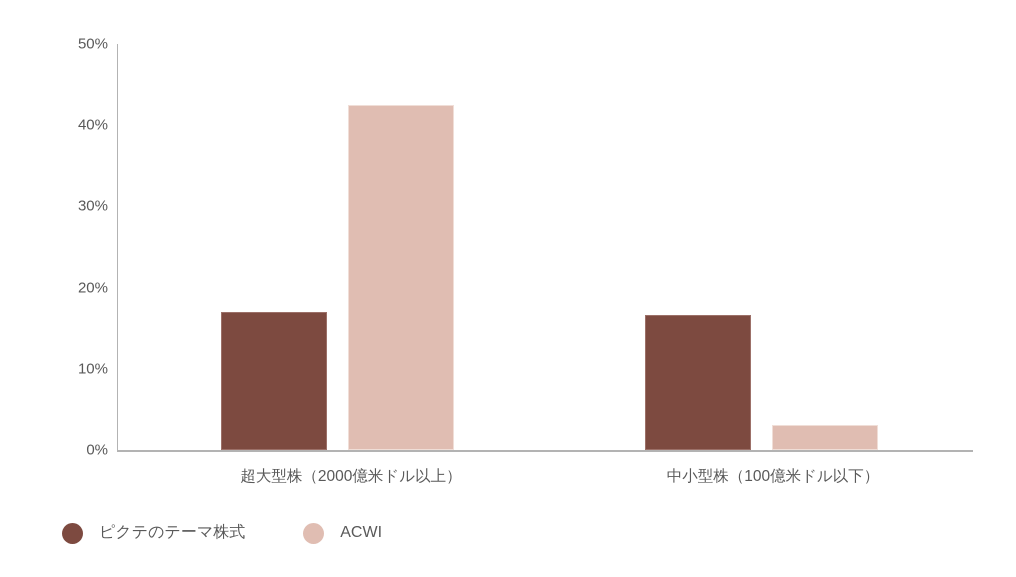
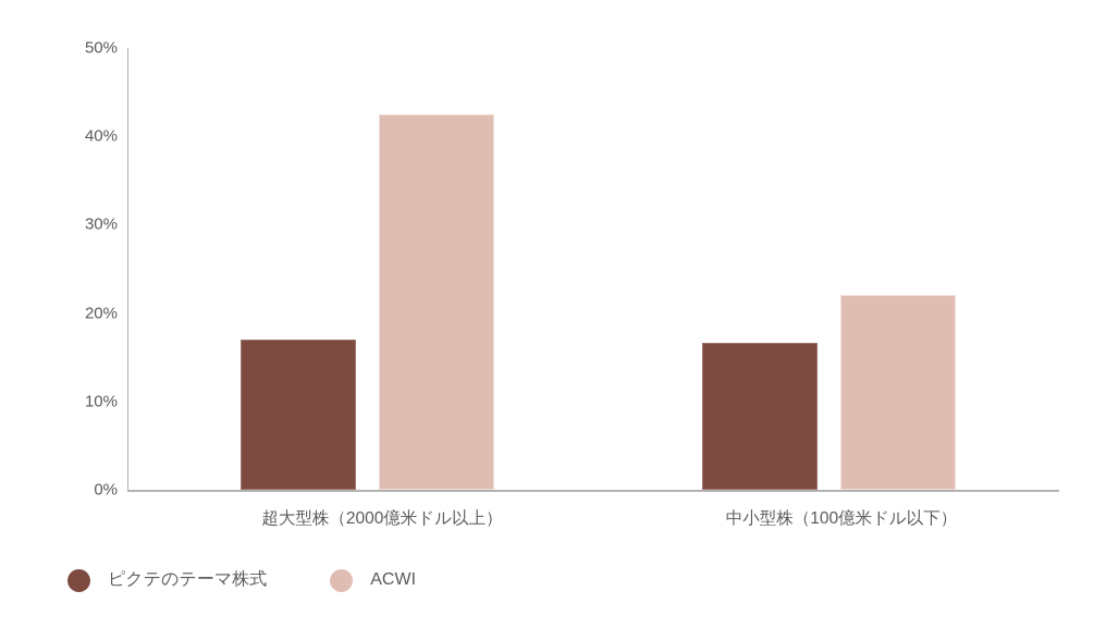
ACWI/中小型株（100億米ドル以下）: 3% -> 22%
